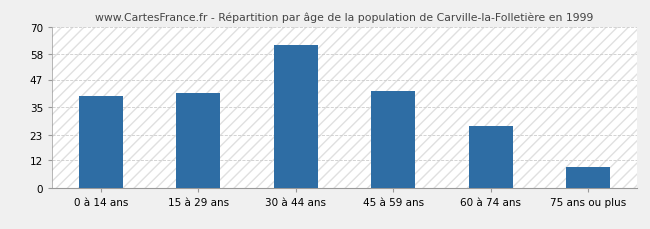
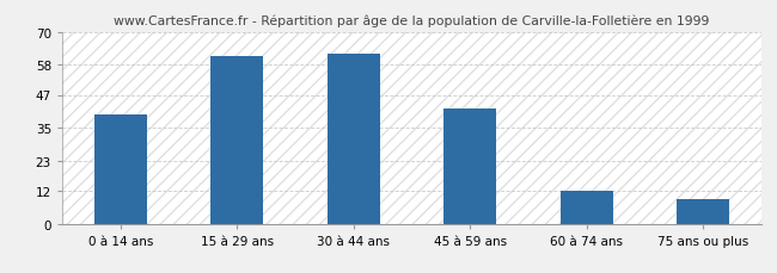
15 à 29 ans: 41 -> 61
60 à 74 ans: 27 -> 12
